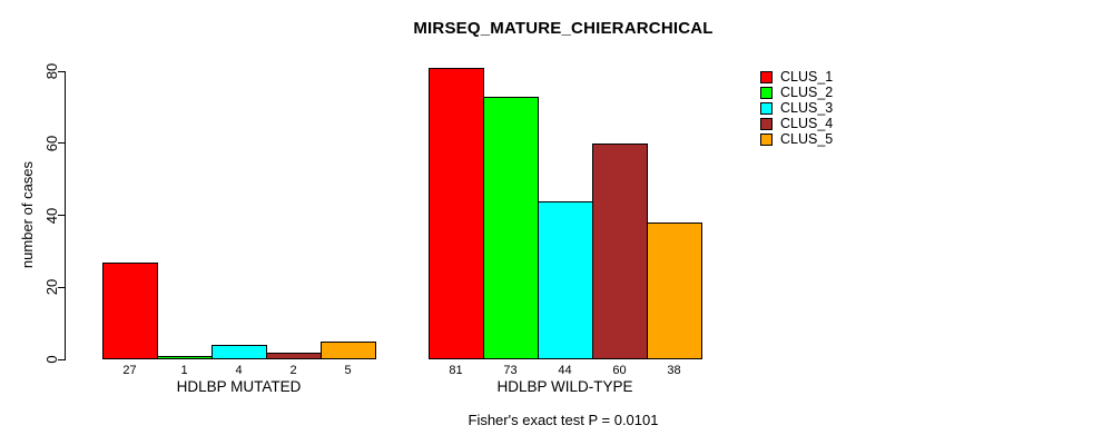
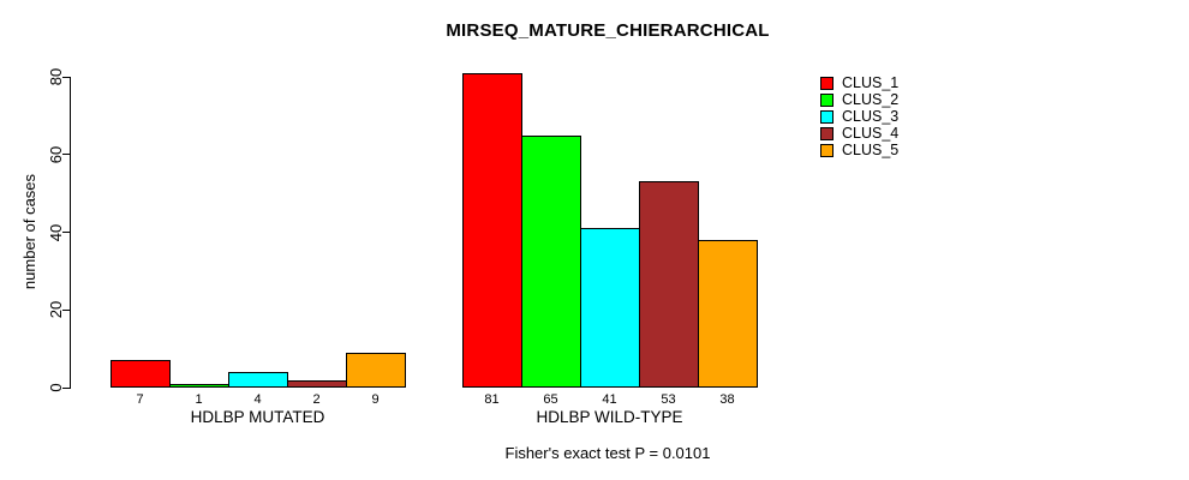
CLUS_1/HDLBP MUTATED: 27 -> 7
CLUS_5/HDLBP MUTATED: 5 -> 9
CLUS_2/HDLBP WILD-TYPE: 73 -> 65
CLUS_3/HDLBP WILD-TYPE: 44 -> 41
CLUS_4/HDLBP WILD-TYPE: 60 -> 53
